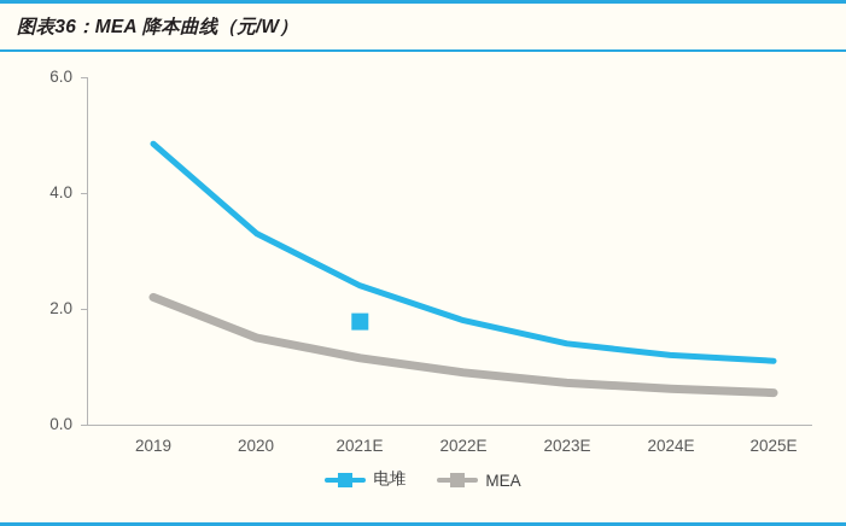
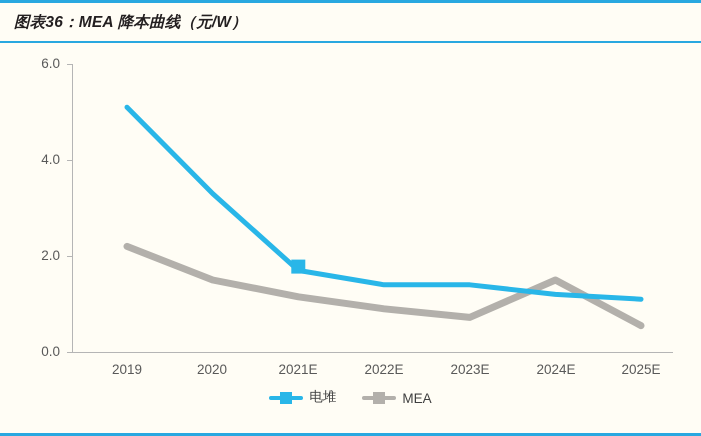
电堆/2019: 4.8 -> 5.1
电堆/2021E: 2.4 -> 1.7
电堆/2022E: 1.8 -> 1.4
MEA/2024E: 0.6 -> 1.5
